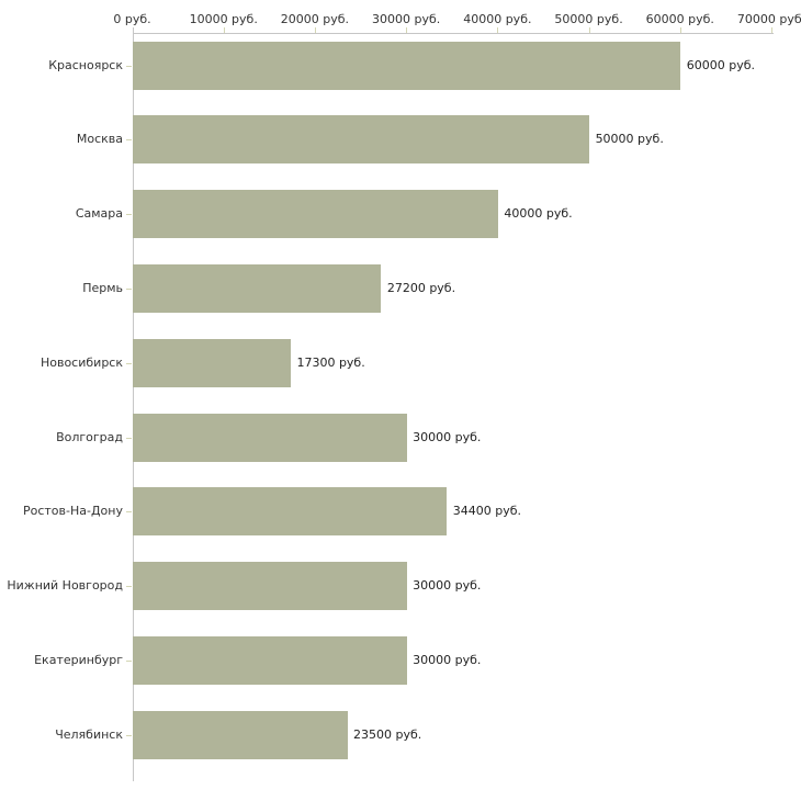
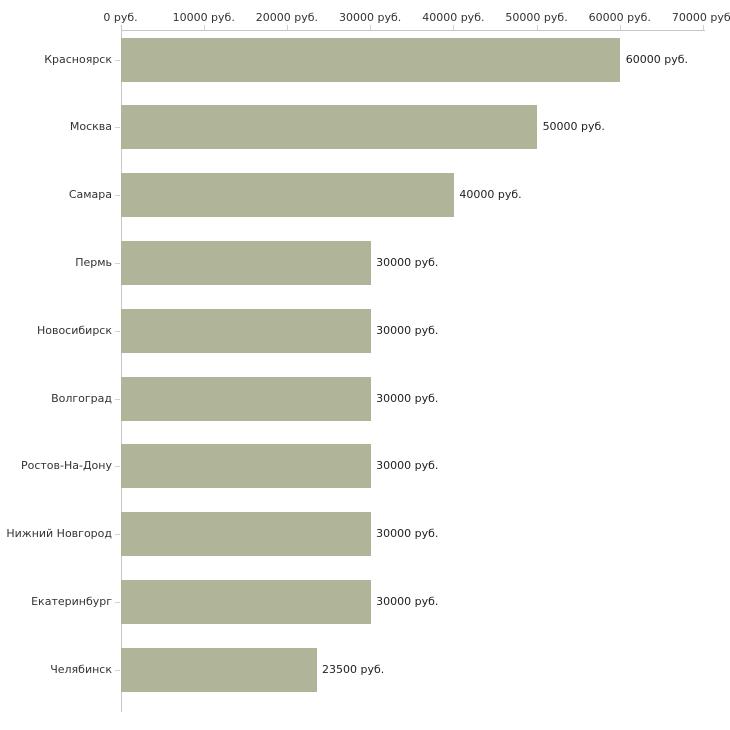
Пермь: 27200 -> 30000
Новосибирск: 17300 -> 30000
Ростов-На-Дону: 34400 -> 30000
